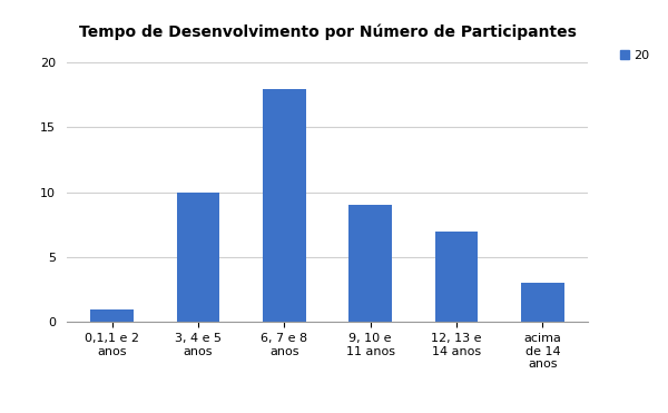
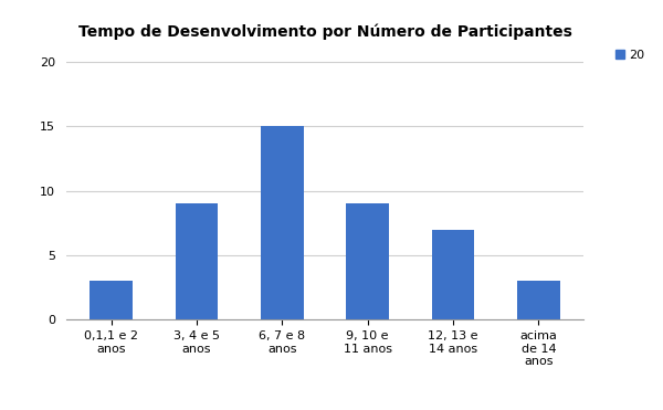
0,1,1 e 2 anos: 1 -> 3
3, 4 e 5 anos: 10 -> 9
6, 7 e 8 anos: 18 -> 15
